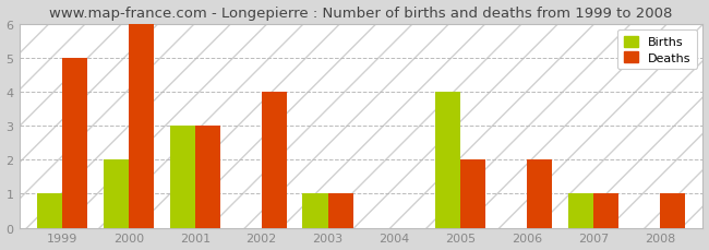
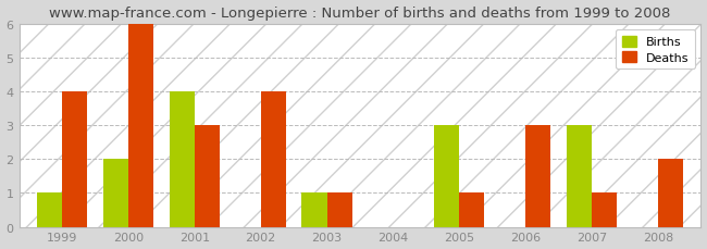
Deaths/1999: 5 -> 4
Births/2001: 3 -> 4
Births/2005: 4 -> 3
Deaths/2005: 2 -> 1
Deaths/2006: 2 -> 3
Births/2007: 1 -> 3
Deaths/2008: 1 -> 2
